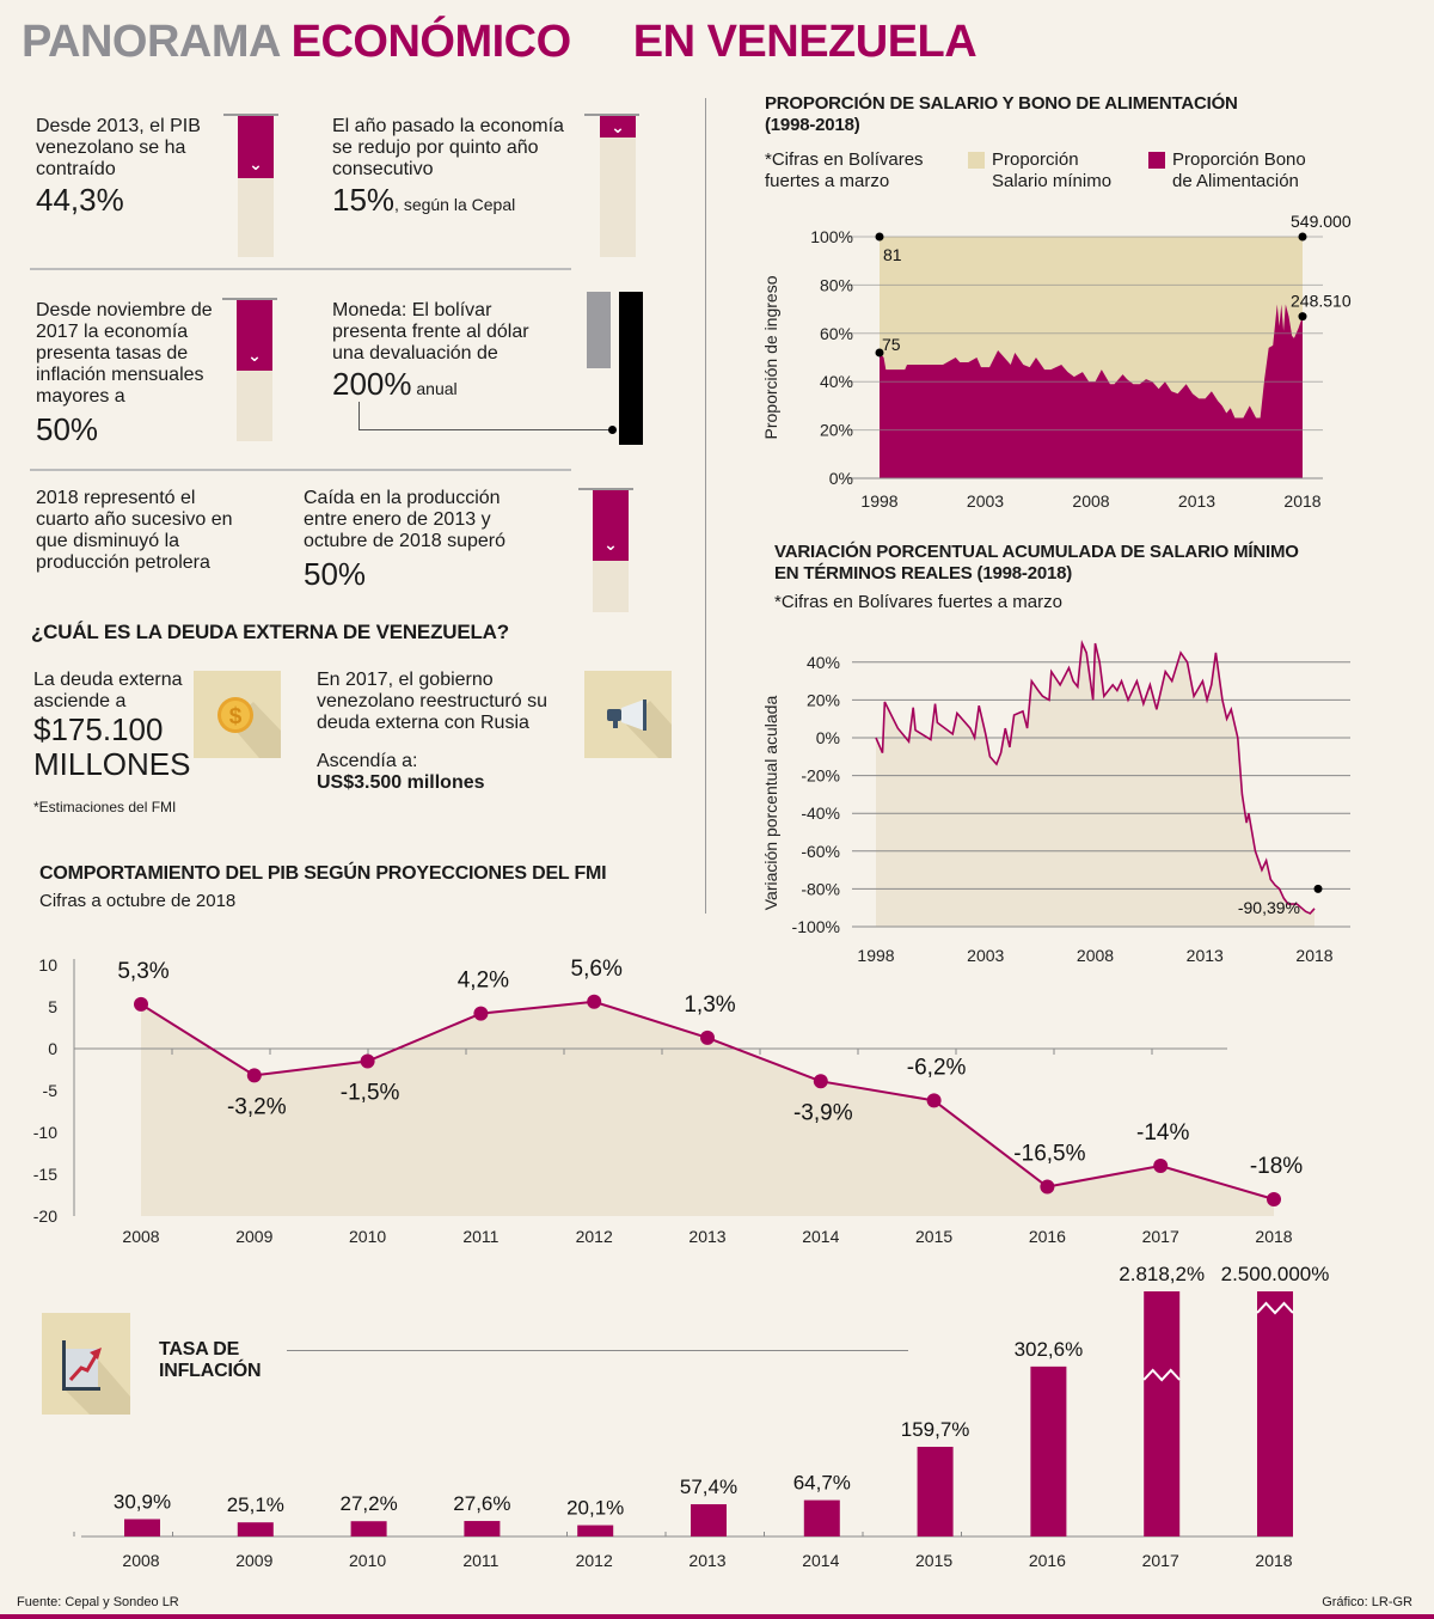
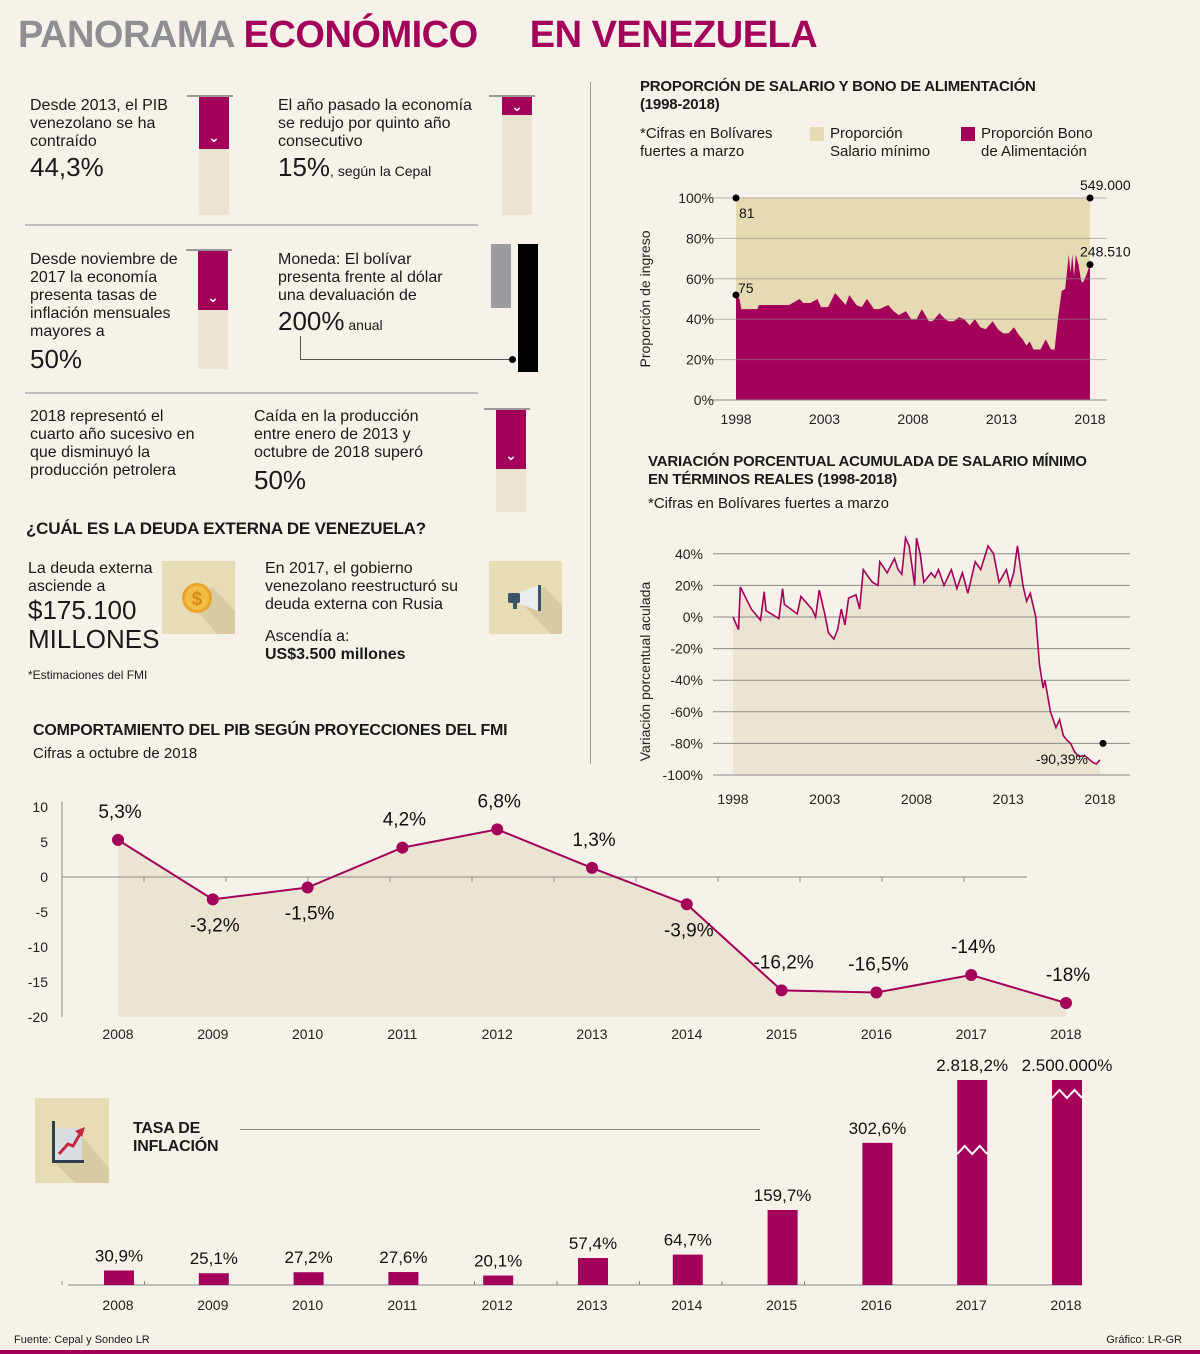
COMPORTAMIENTO DEL PIB SEGÚN PROYECCIONES DEL FMI/2012: 5,6% -> 6,8%
COMPORTAMIENTO DEL PIB SEGÚN PROYECCIONES DEL FMI/2015: -6,2% -> -16,2%
